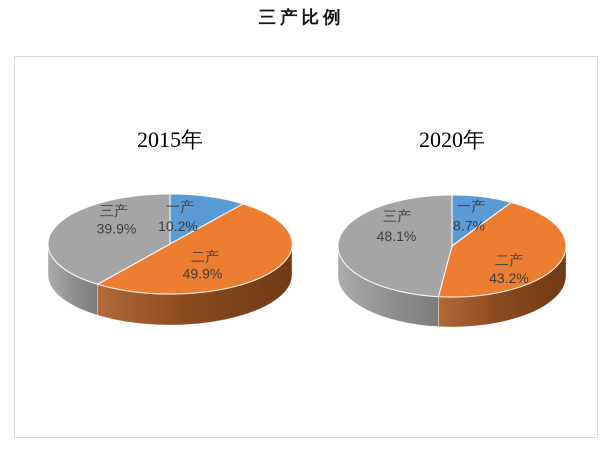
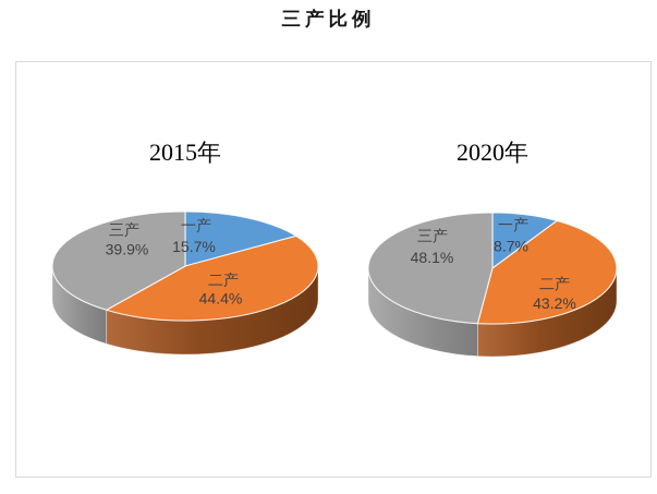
2015年/一产: 10.2% -> 15.7%
2015年/二产: 49.9% -> 44.4%
